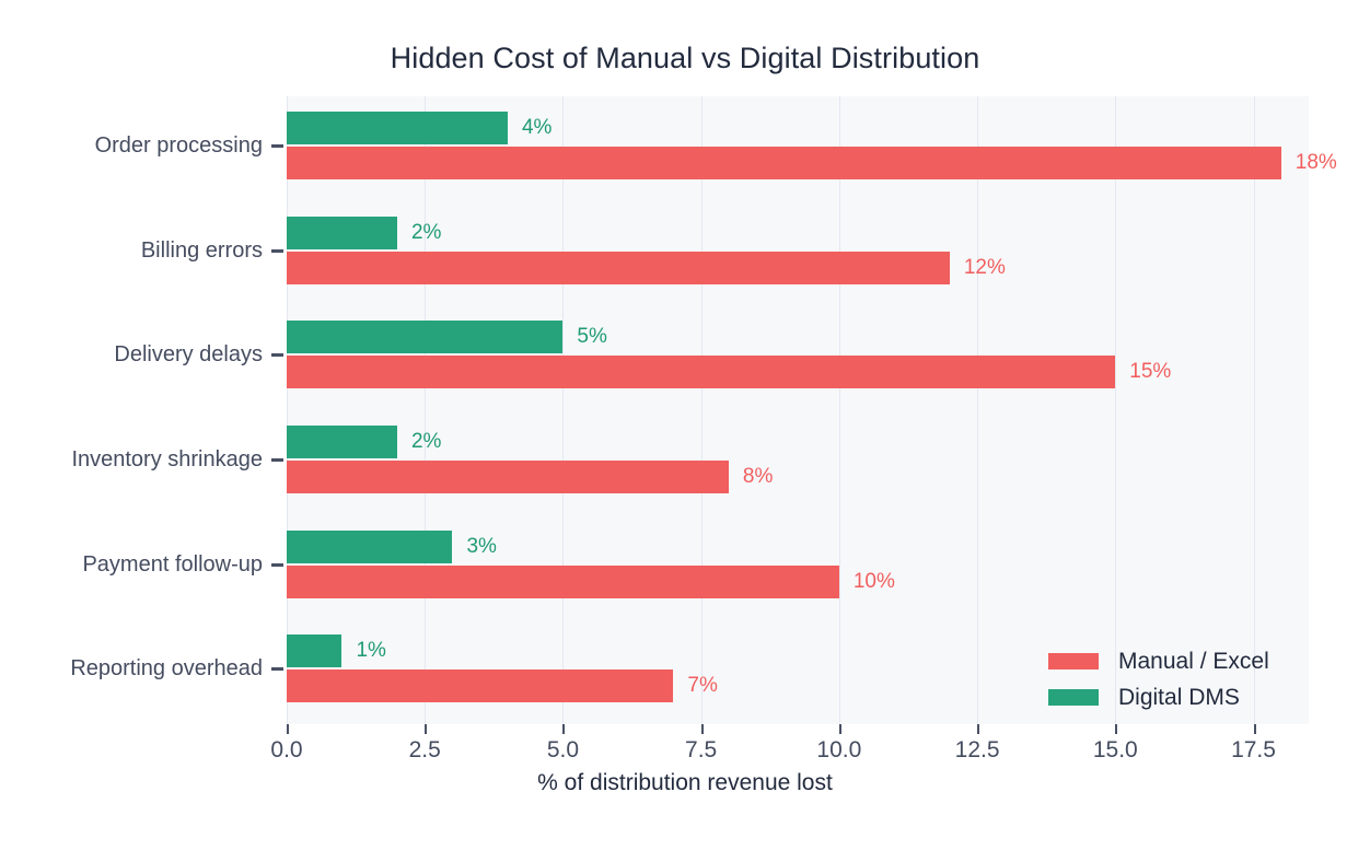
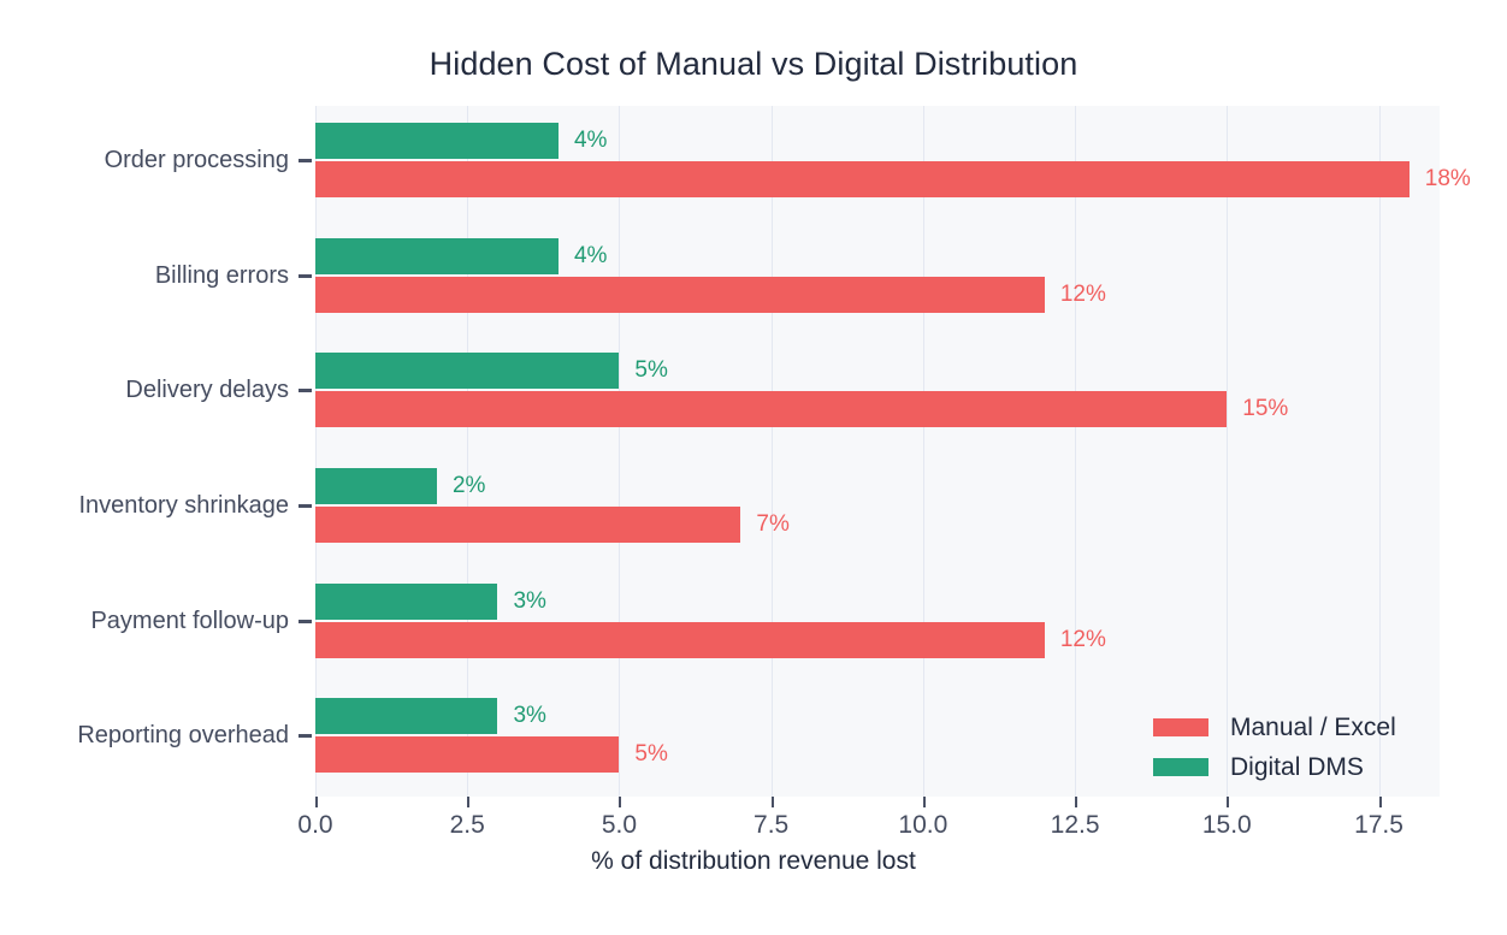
Digital DMS/Billing errors: 2% -> 4%
Manual / Excel/Inventory shrinkage: 8% -> 7%
Manual / Excel/Payment follow-up: 10% -> 12%
Manual / Excel/Reporting overhead: 7% -> 5%
Digital DMS/Reporting overhead: 1% -> 3%
